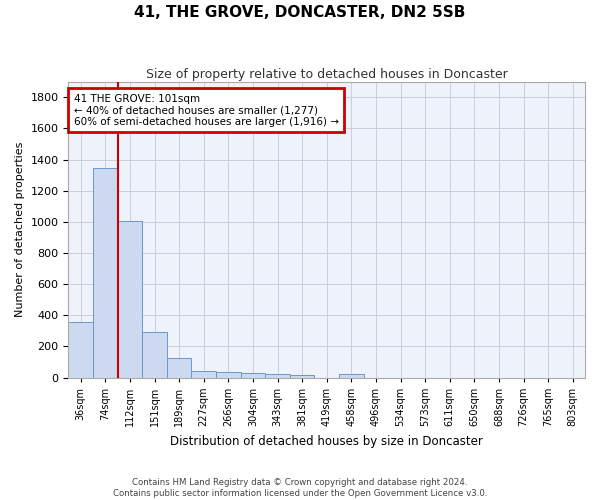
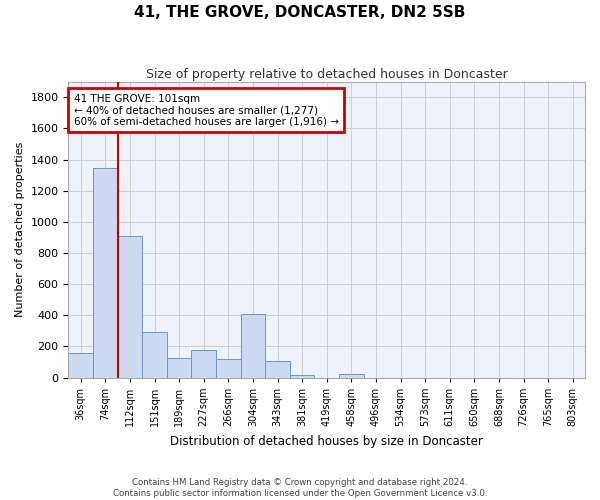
36sqm: 360 -> 160
112sqm: 1010 -> 910
227sqm: 40 -> 180
266sqm: 40 -> 120
304sqm: 30 -> 410
343sqm: 20 -> 110
